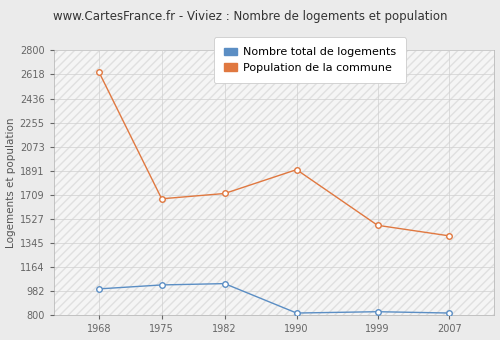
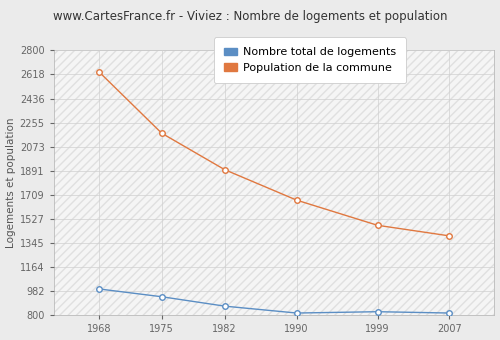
Nombre total de logements/1975: 1030 -> 940
Population de la commune/1975: 1680 -> 2180
Nombre total de logements/1982: 1040 -> 870
Population de la commune/1982: 1720 -> 1900
Population de la commune/1990: 1900 -> 1670
